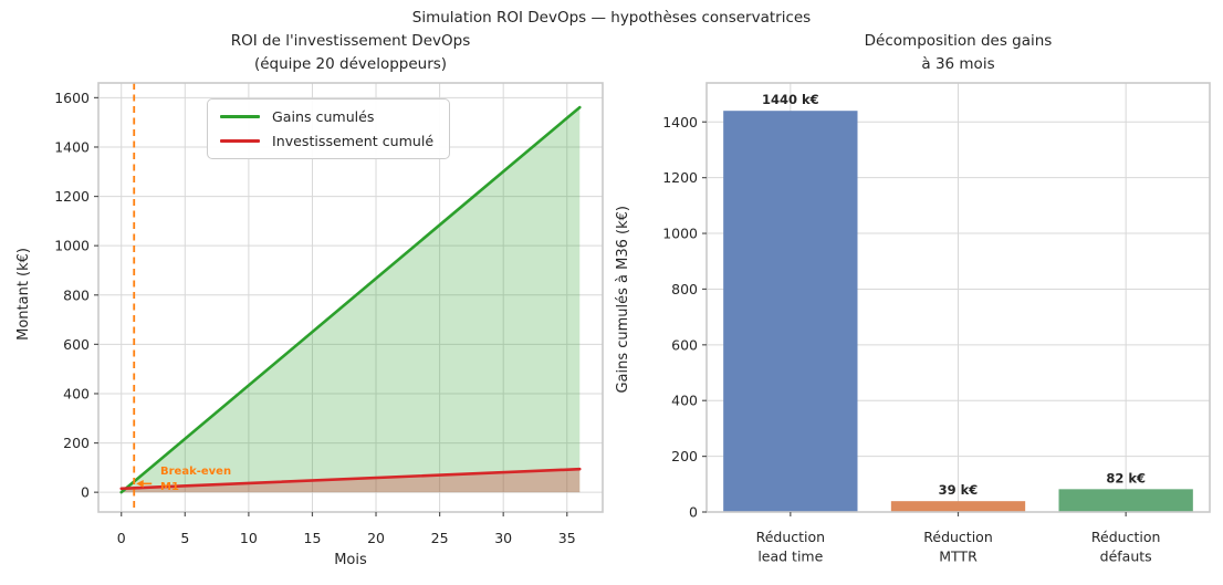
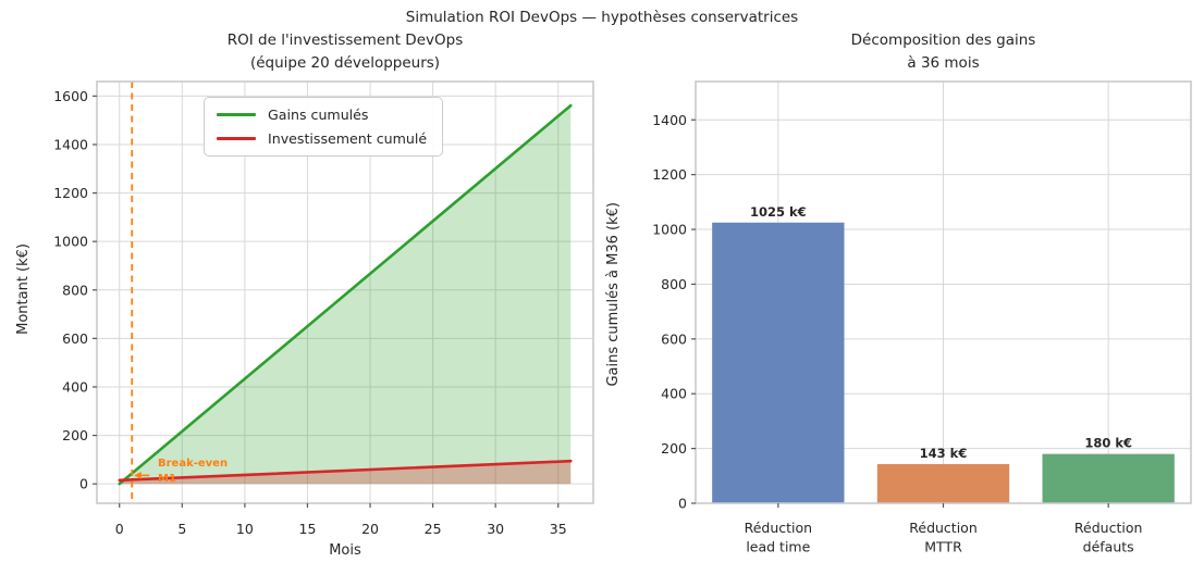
Décomposition des gains à 36 mois/Réduction lead time: 1440 -> 1025
Décomposition des gains à 36 mois/Réduction MTTR: 39 -> 143
Décomposition des gains à 36 mois/Réduction défauts: 82 -> 180
